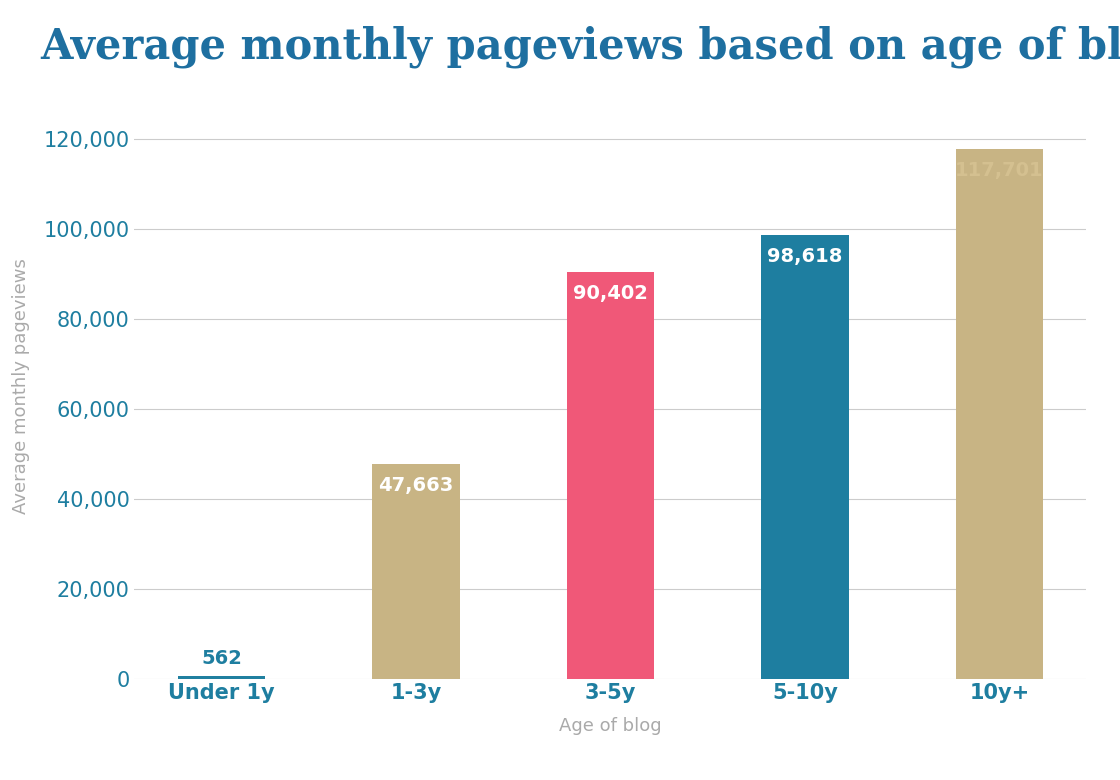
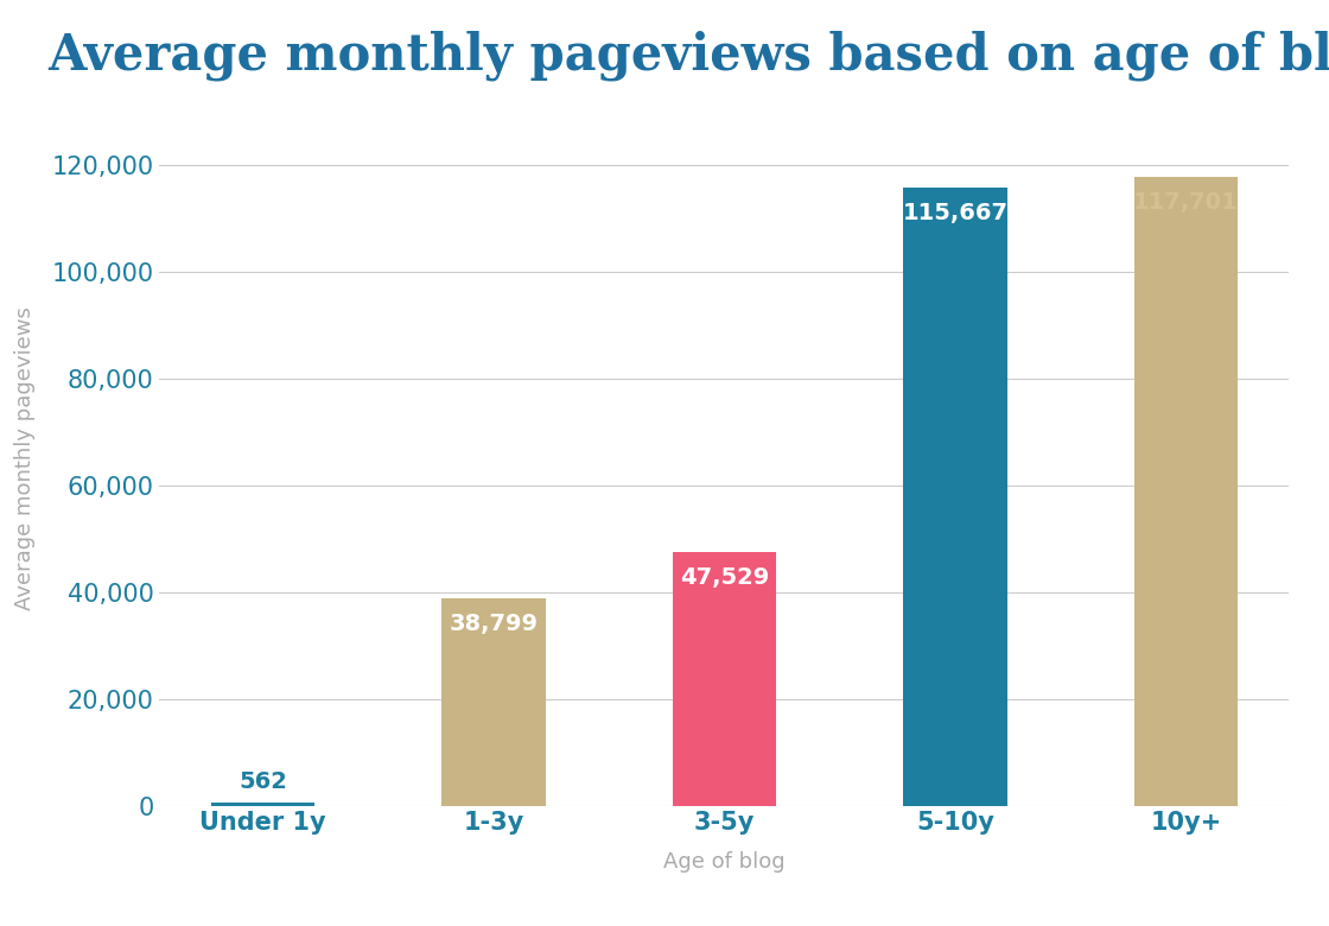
1-3y: 47,663 -> 38,799
3-5y: 90,402 -> 47,529
5-10y: 98,618 -> 115,667
